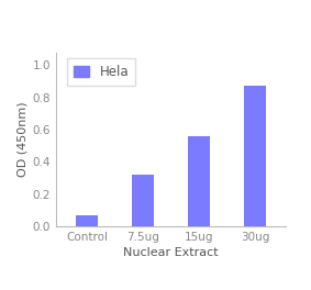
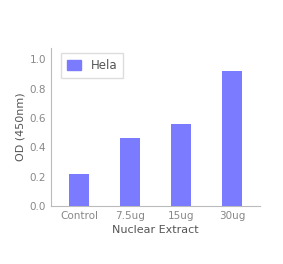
Control: 0.07 -> 0.22
7.5ug: 0.32 -> 0.46
30ug: 0.87 -> 0.92
